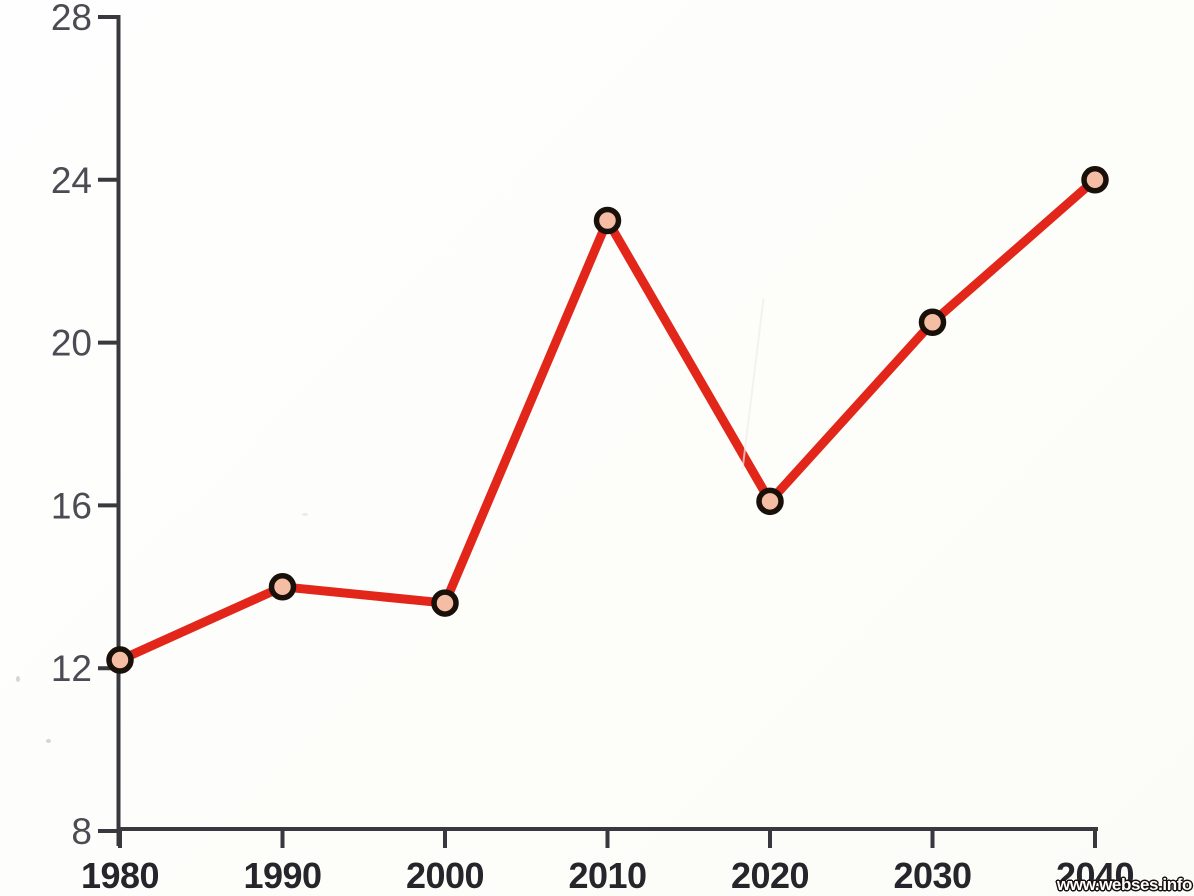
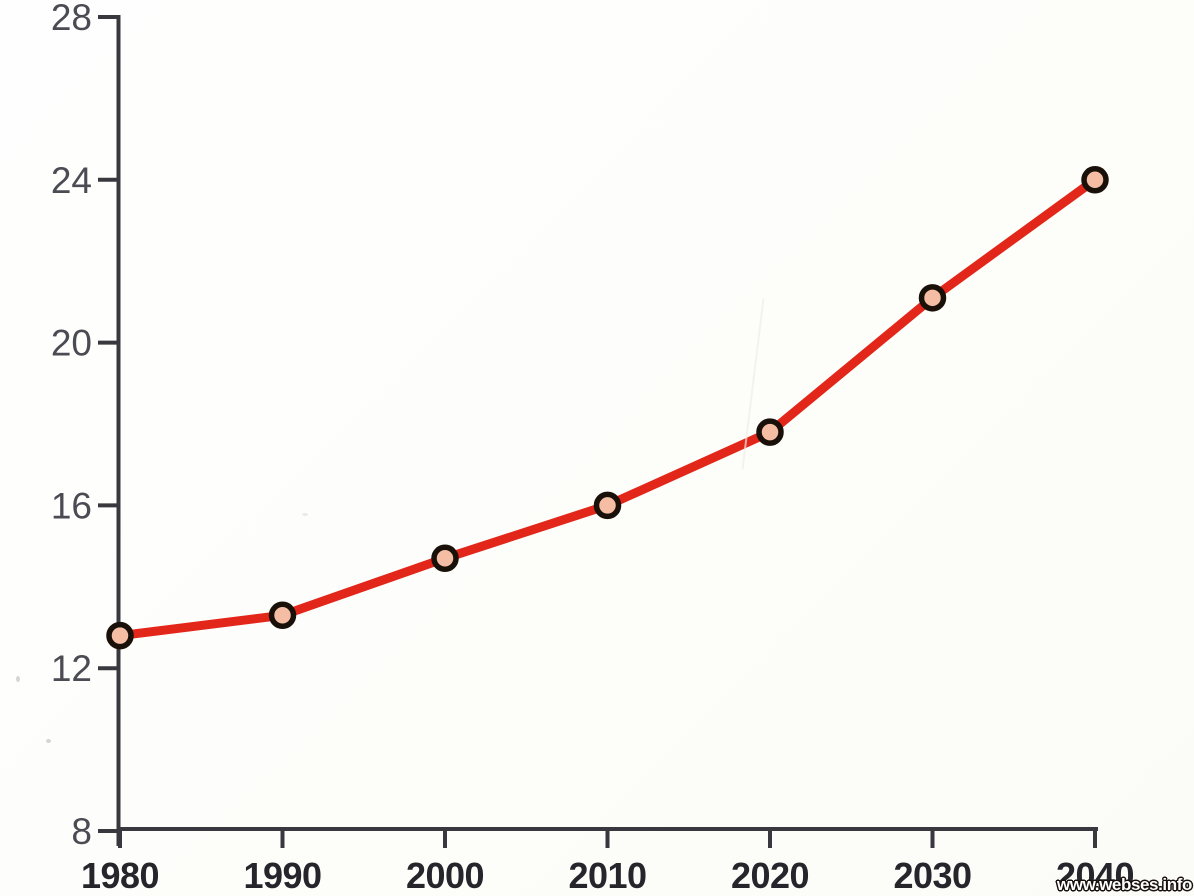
1980: 12.2 -> 12.8
1990: 14.0 -> 13.3
2000: 13.6 -> 14.7
2010: 23.0 -> 16.0
2020: 16.1 -> 17.8
2030: 20.5 -> 21.1
